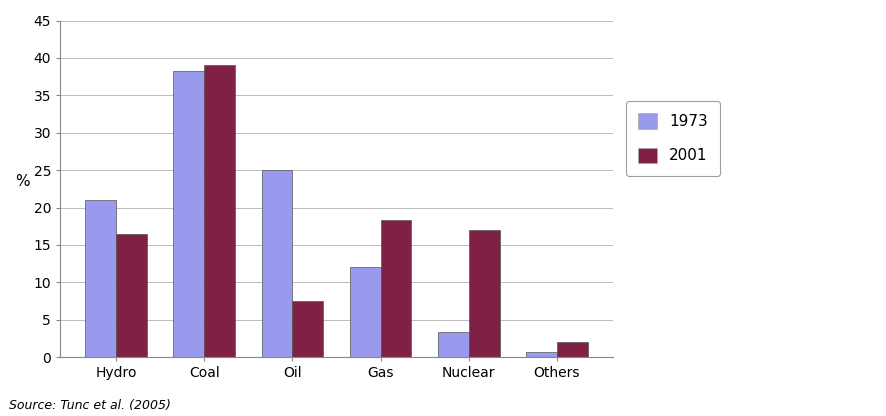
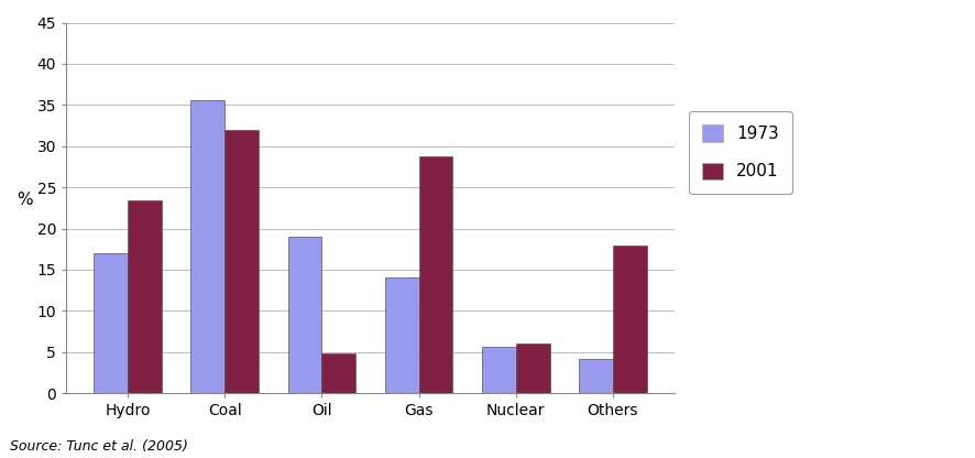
1973/Hydro: 21.0 -> 17.0
2001/Hydro: 16.5 -> 23.4
1973/Coal: 38.3 -> 35.6
2001/Coal: 39.0 -> 32.0
1973/Oil: 25.0 -> 19.0
2001/Oil: 7.5 -> 4.8
1973/Gas: 12.0 -> 14.0
2001/Gas: 18.3 -> 28.8
1973/Nuclear: 3.3 -> 5.6
2001/Nuclear: 17.0 -> 6.0
1973/Others: 0.7 -> 4.2
2001/Others: 2.0 -> 18.0
